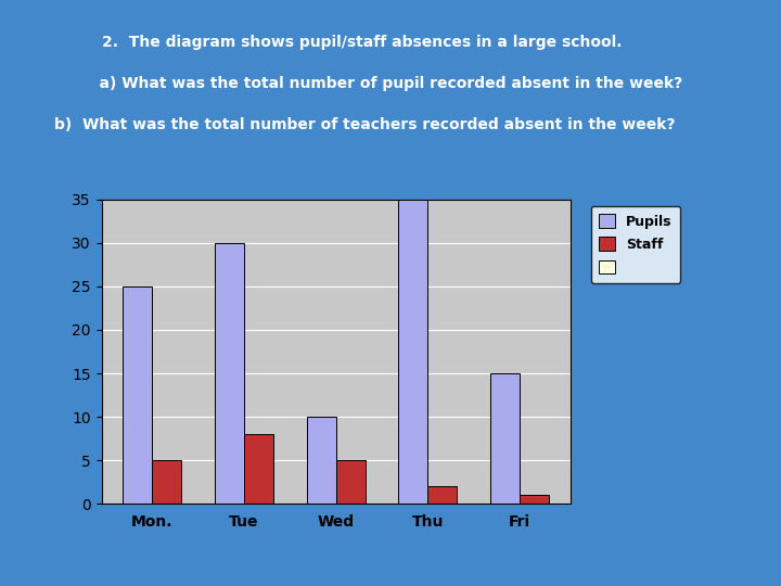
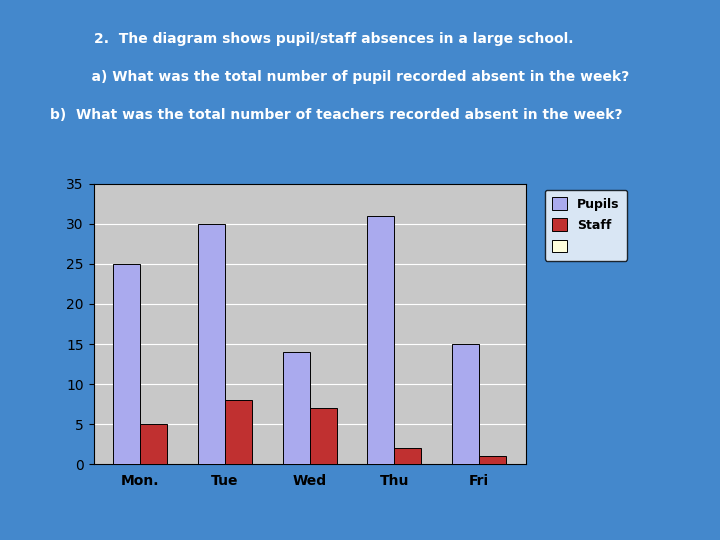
Pupils/Wed: 10 -> 14
Staff/Wed: 5 -> 7
Pupils/Thu: 35 -> 31
